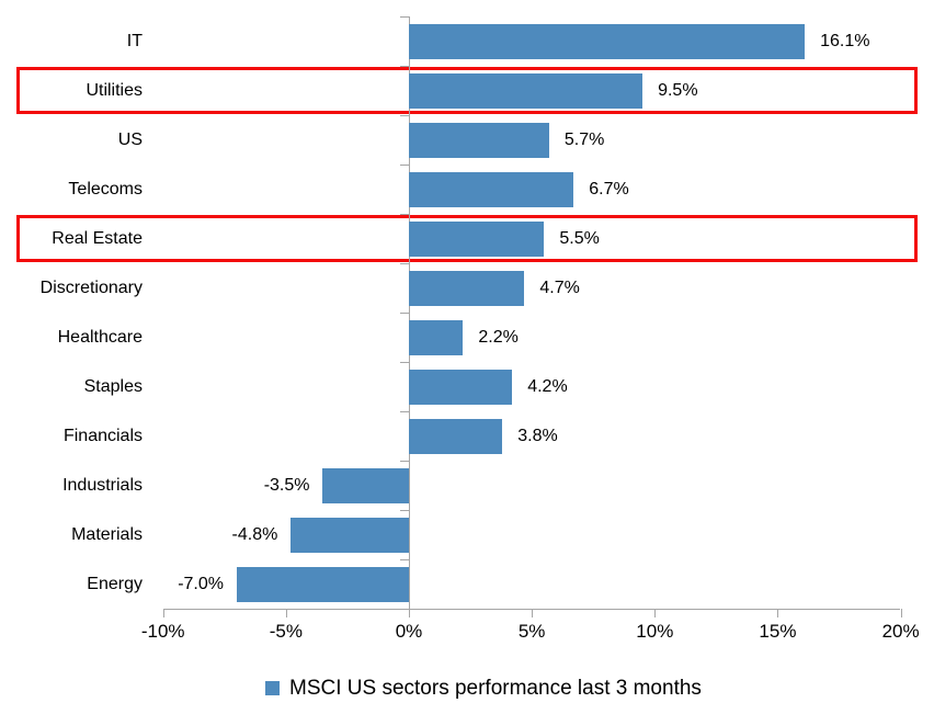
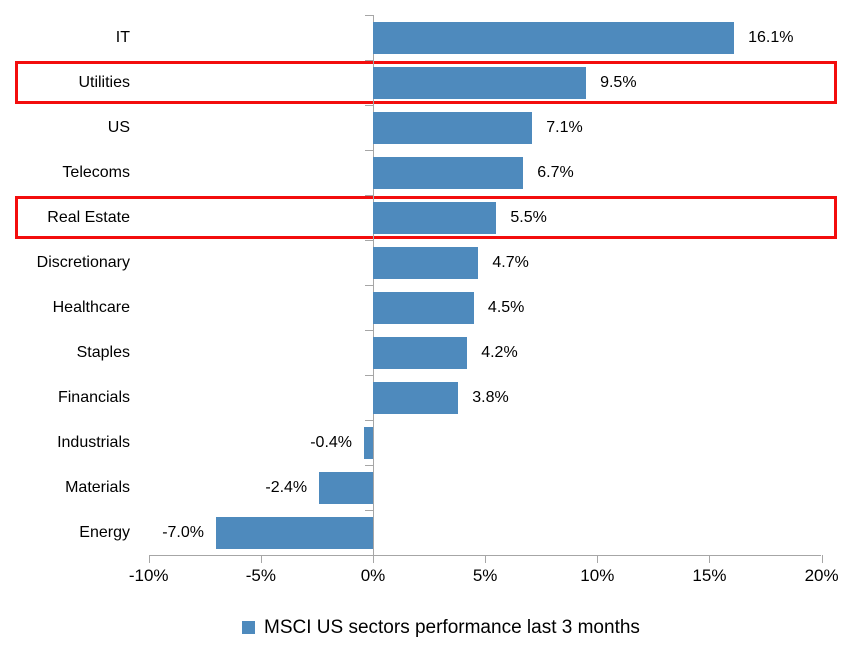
US: 5.7% -> 7.1%
Healthcare: 2.2% -> 4.5%
Industrials: -3.5% -> -0.4%
Materials: -4.8% -> -2.4%
